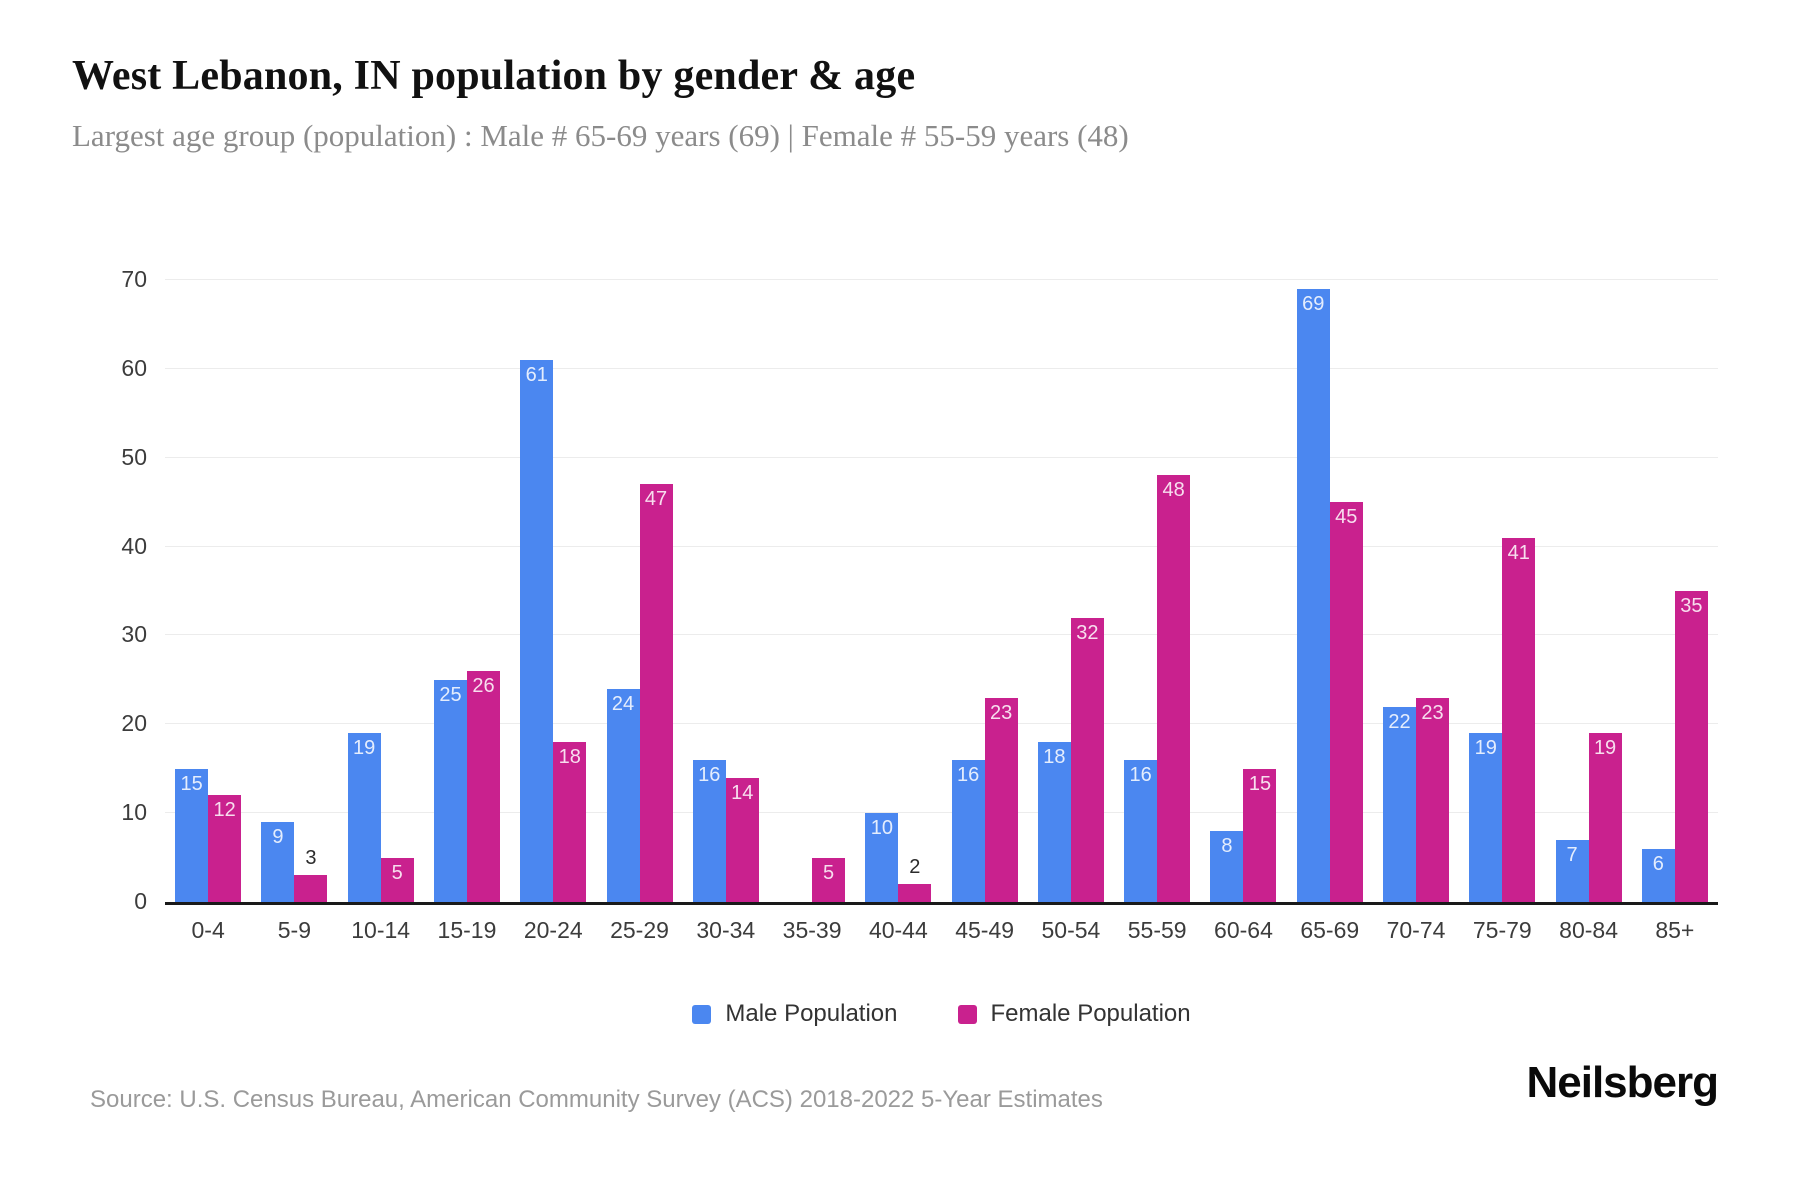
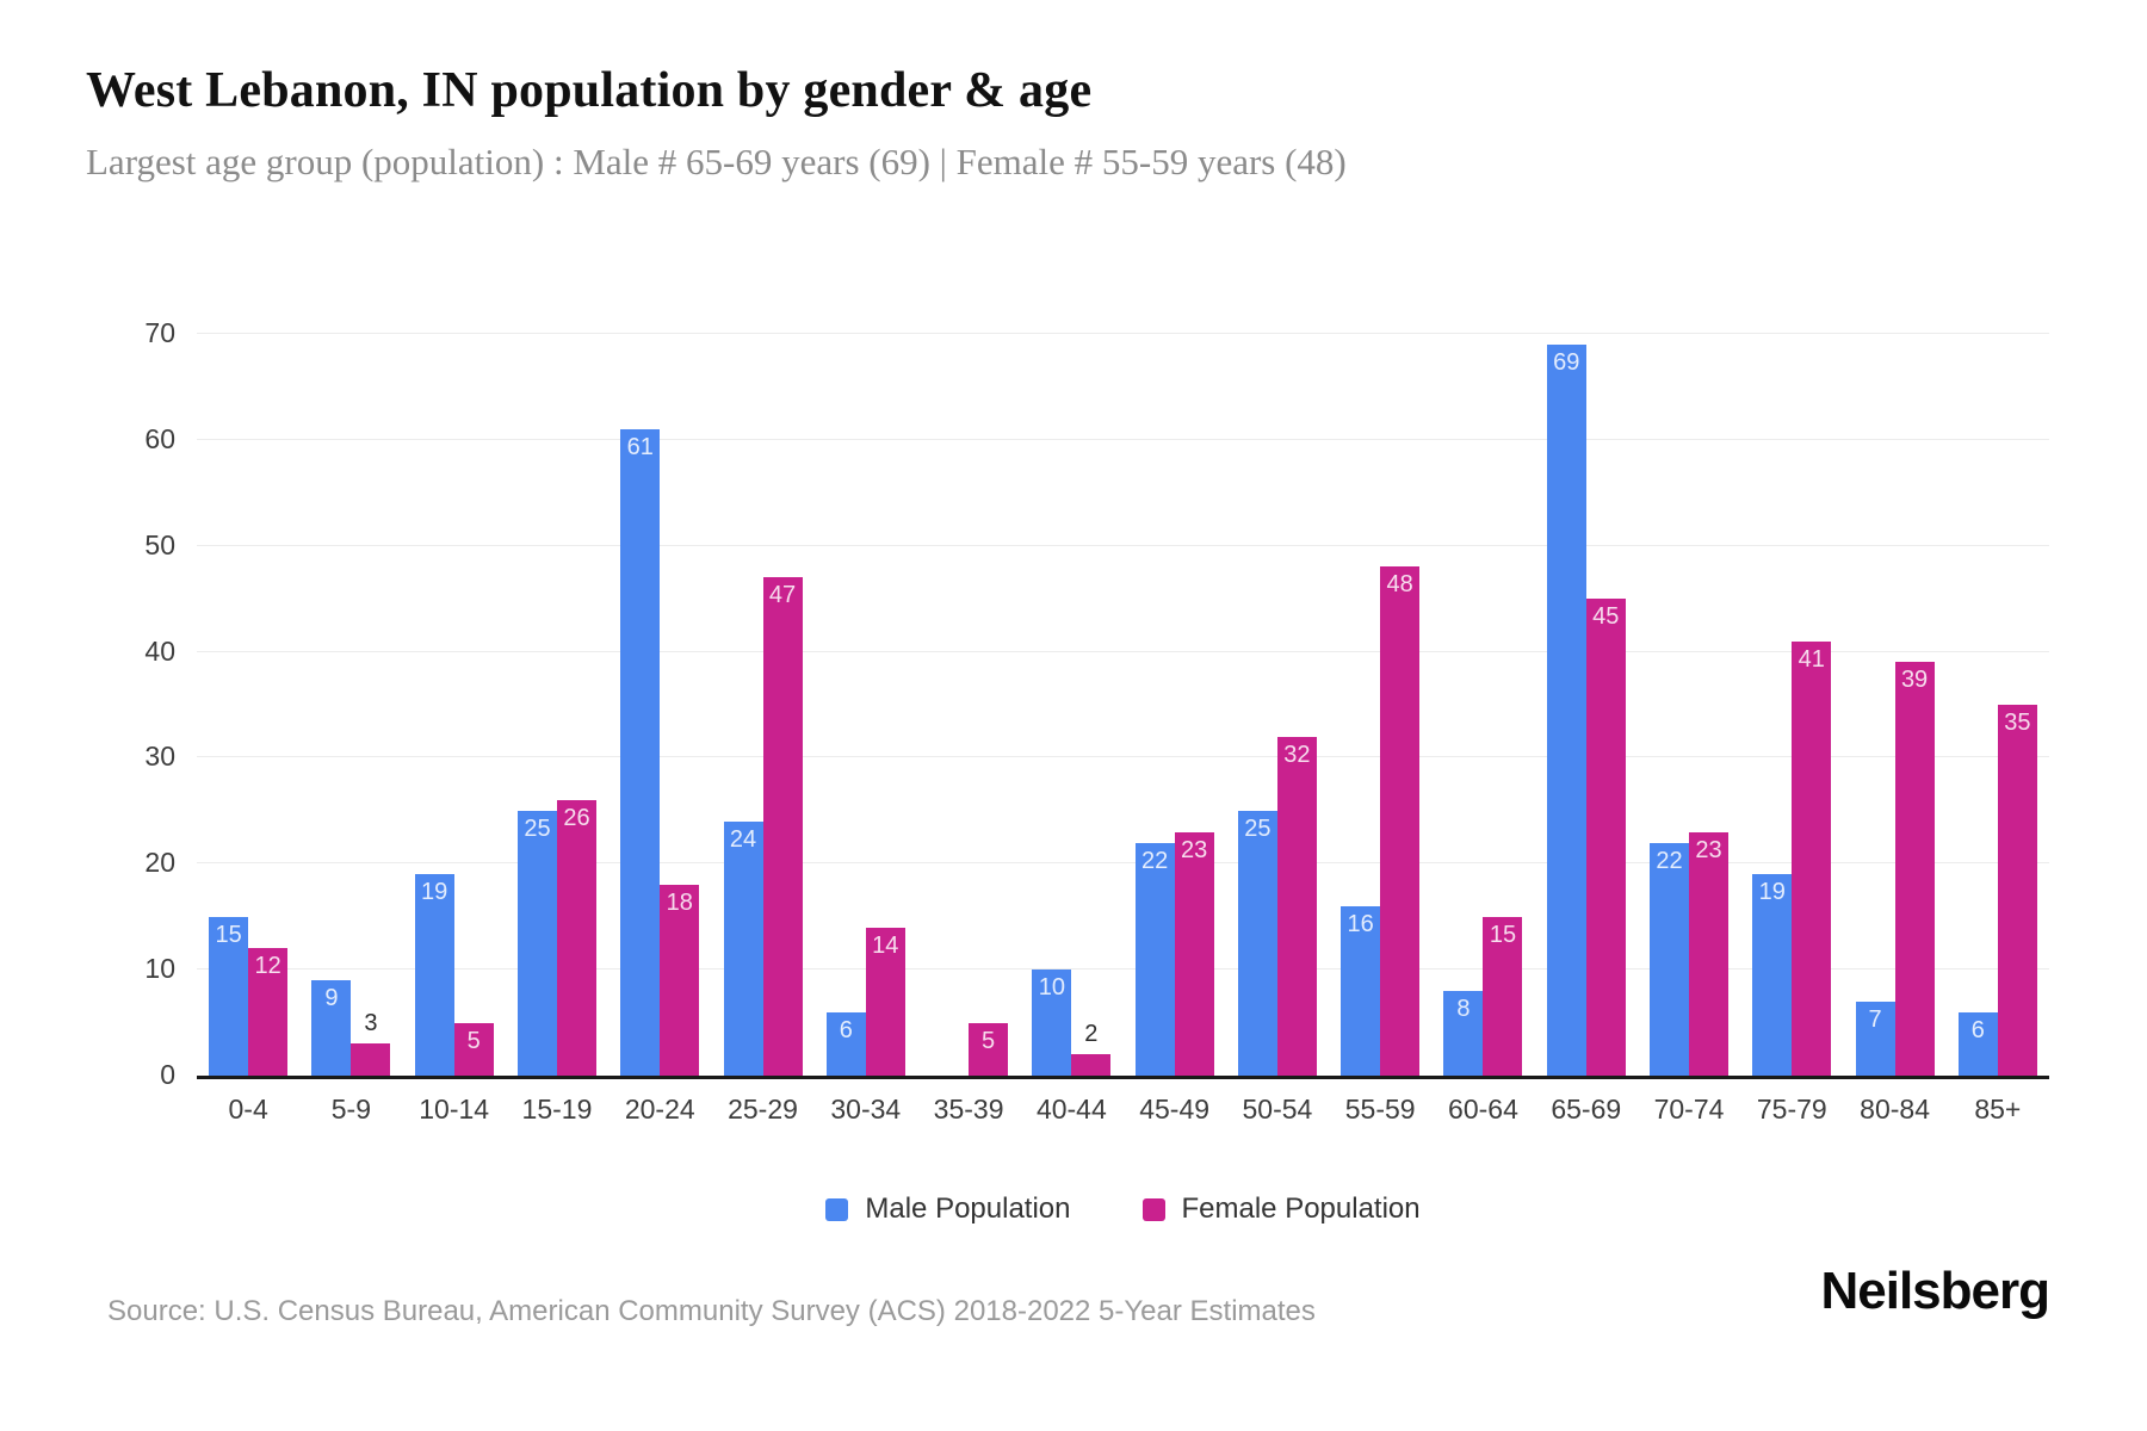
Male Population/30-34: 16 -> 6
Male Population/45-49: 16 -> 22
Male Population/50-54: 18 -> 25
Female Population/80-84: 19 -> 39
